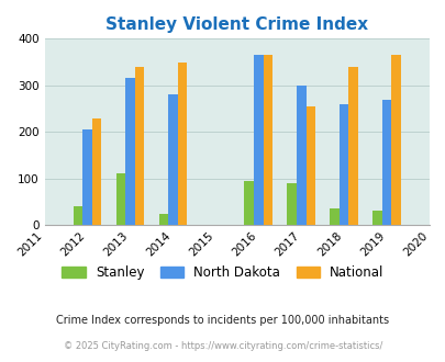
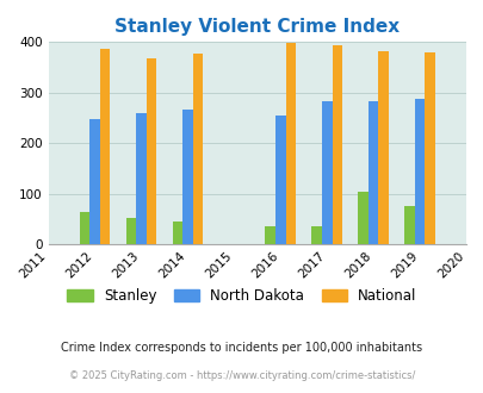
Stanley/2012: 40 -> 65
North Dakota/2012: 205 -> 247
National/2012: 230 -> 387
Stanley/2013: 110 -> 53
North Dakota/2013: 315 -> 260
National/2013: 340 -> 368
Stanley/2014: 25 -> 45
North Dakota/2014: 280 -> 266
National/2014: 350 -> 378
Stanley/2016: 95 -> 35
North Dakota/2016: 365 -> 254
National/2016: 365 -> 399
Stanley/2017: 90 -> 35
North Dakota/2017: 300 -> 282
National/2017: 255 -> 394
Stanley/2018: 35 -> 105
North Dakota/2018: 260 -> 282
National/2018: 340 -> 382
Stanley/2019: 30 -> 75
North Dakota/2019: 270 -> 287
National/2019: 365 -> 379
